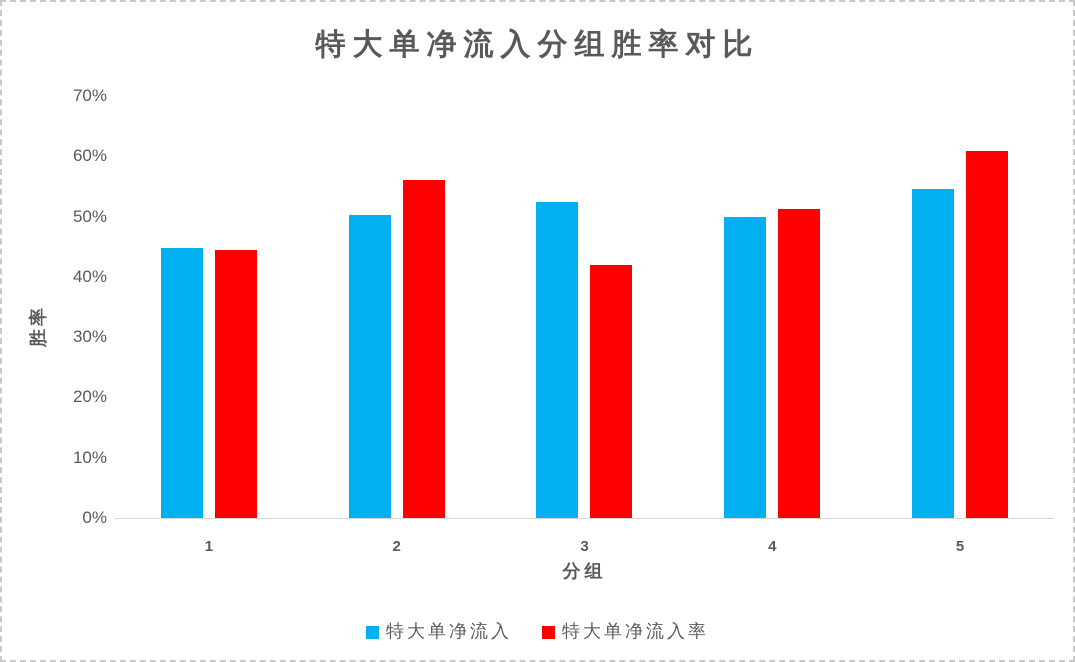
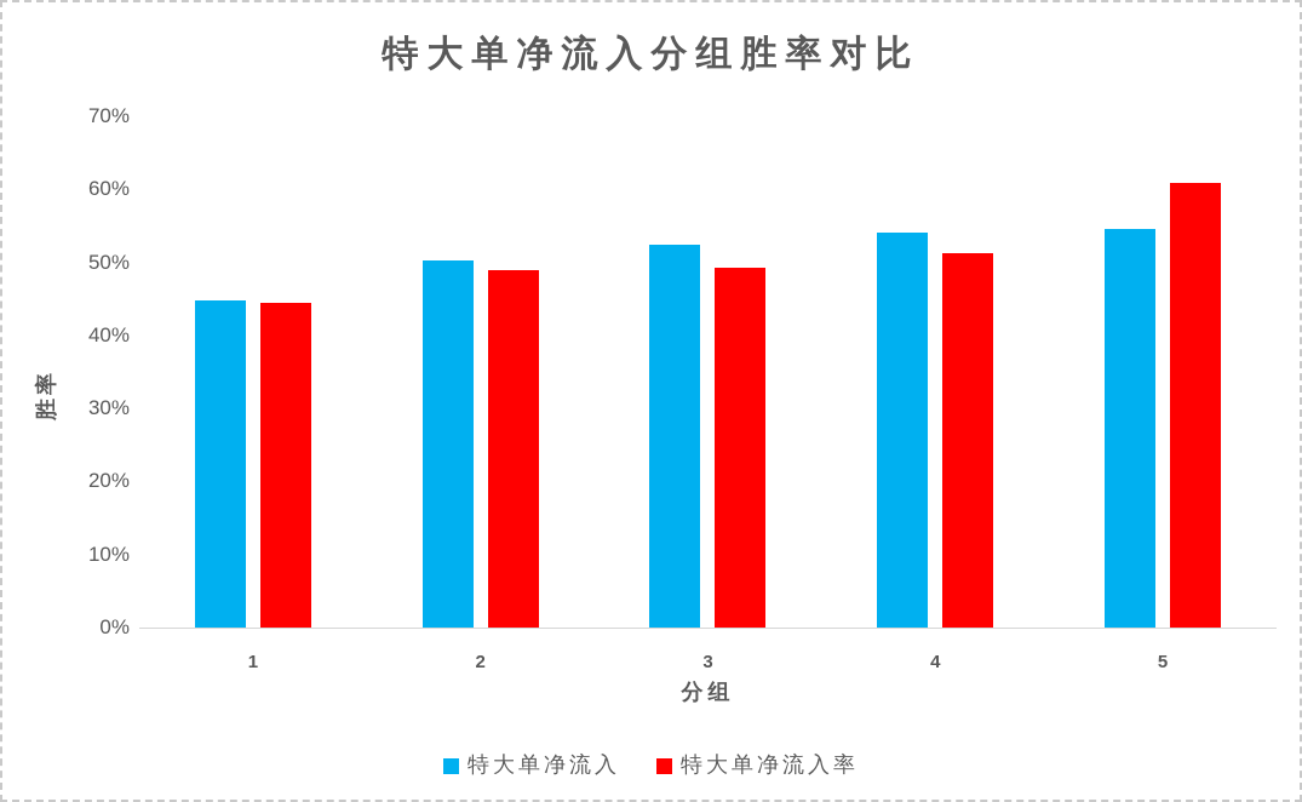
特大单净流入率/2: 56% -> 49%
特大单净流入率/3: 42% -> 49%
特大单净流入/4: 50% -> 54%
